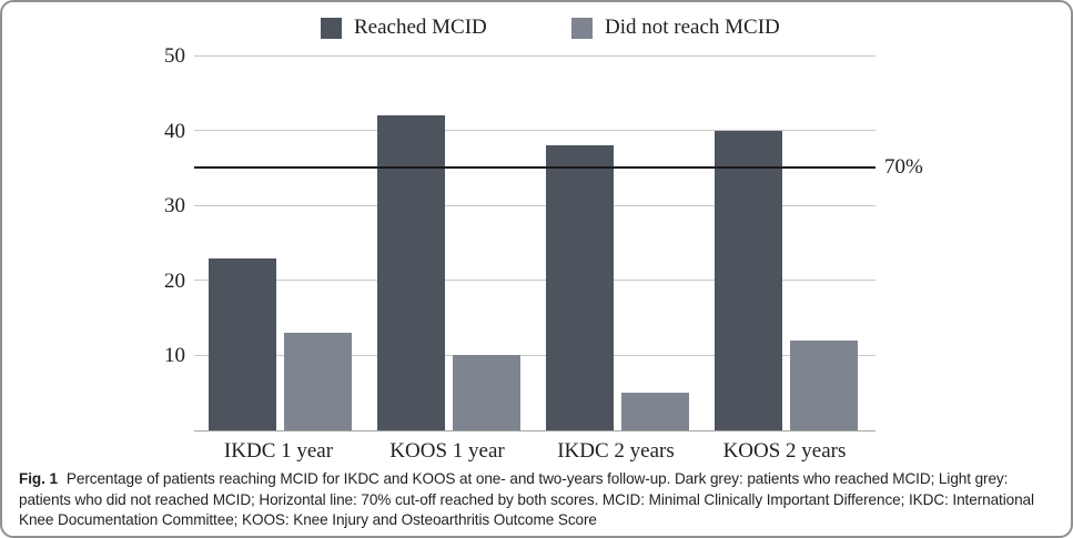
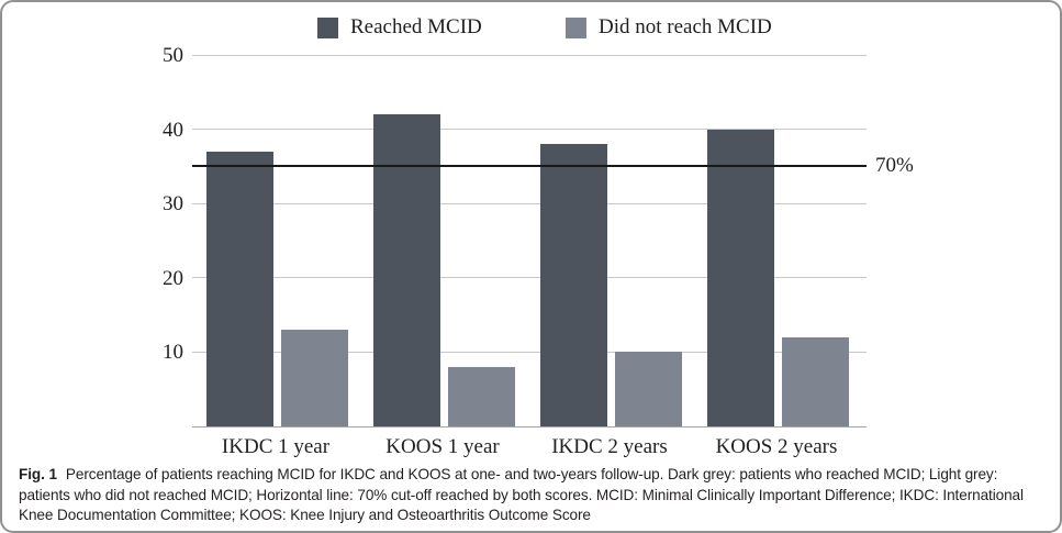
Reached MCID/IKDC 1 year: 23 -> 37
Did not reach MCID/KOOS 1 year: 10 -> 8
Did not reach MCID/IKDC 2 years: 5 -> 10
